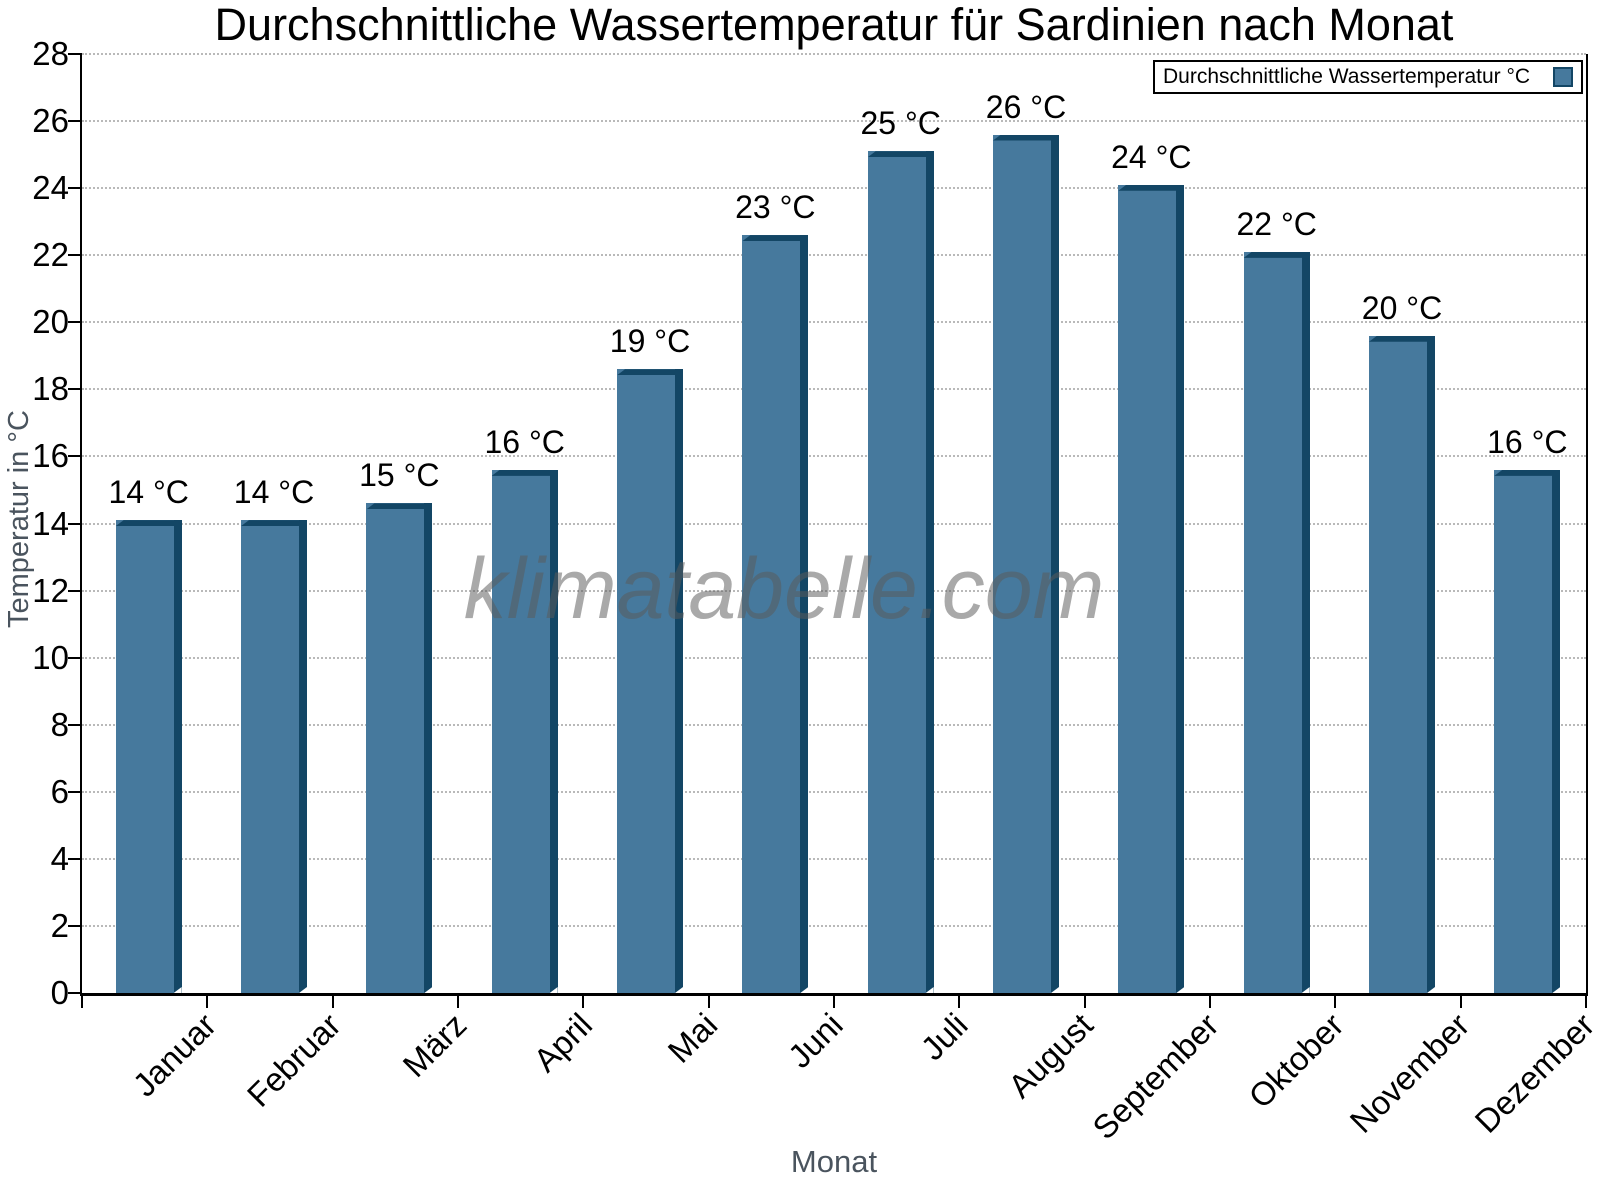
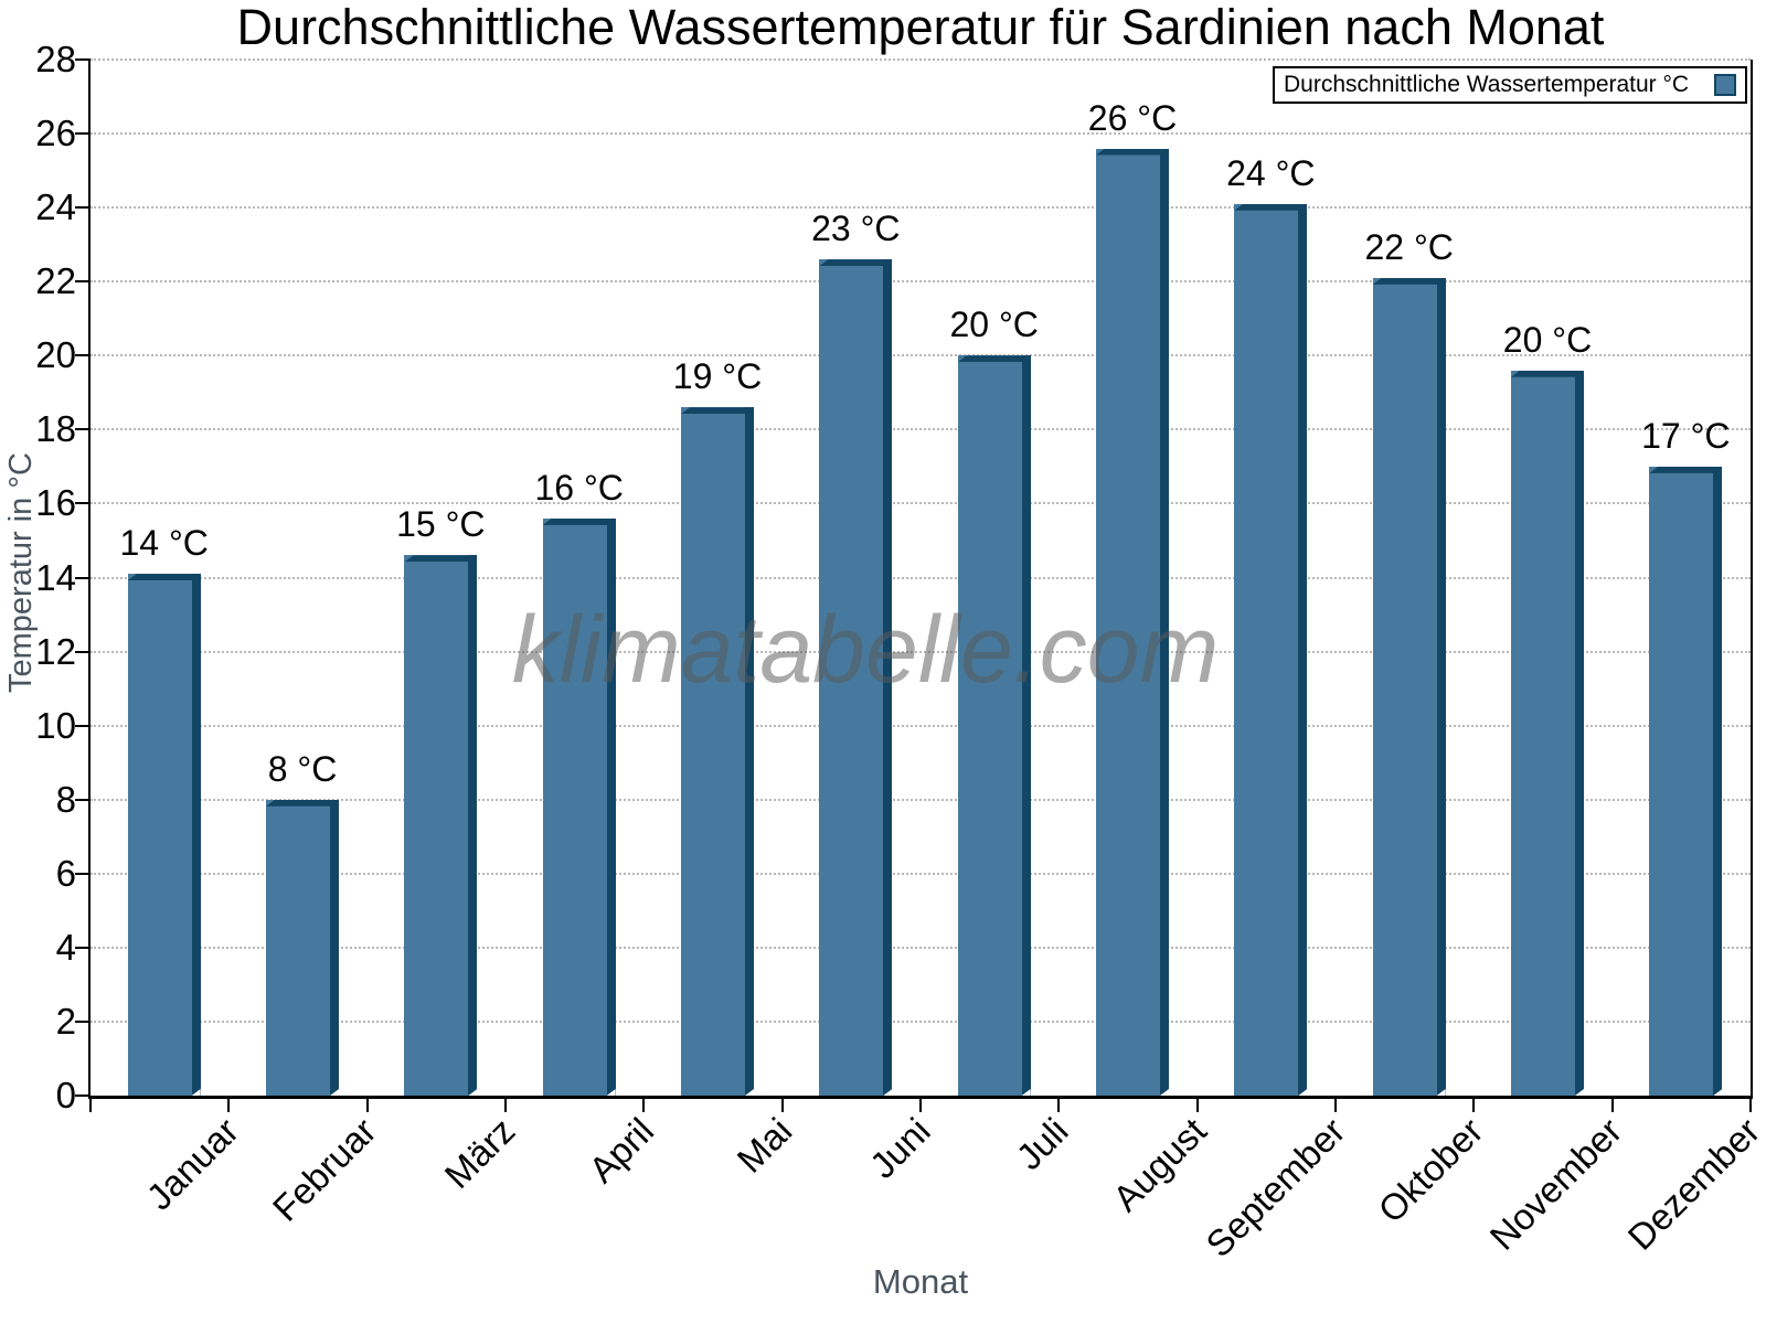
Februar: 14 -> 8
Juli: 25 -> 20
Dezember: 16 -> 17
